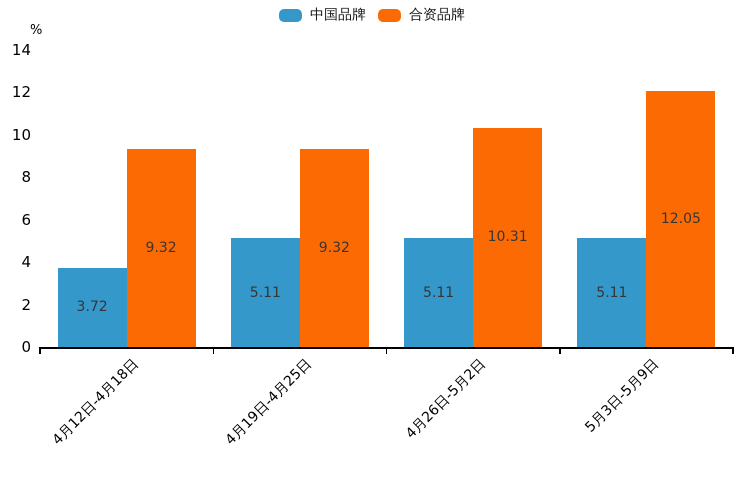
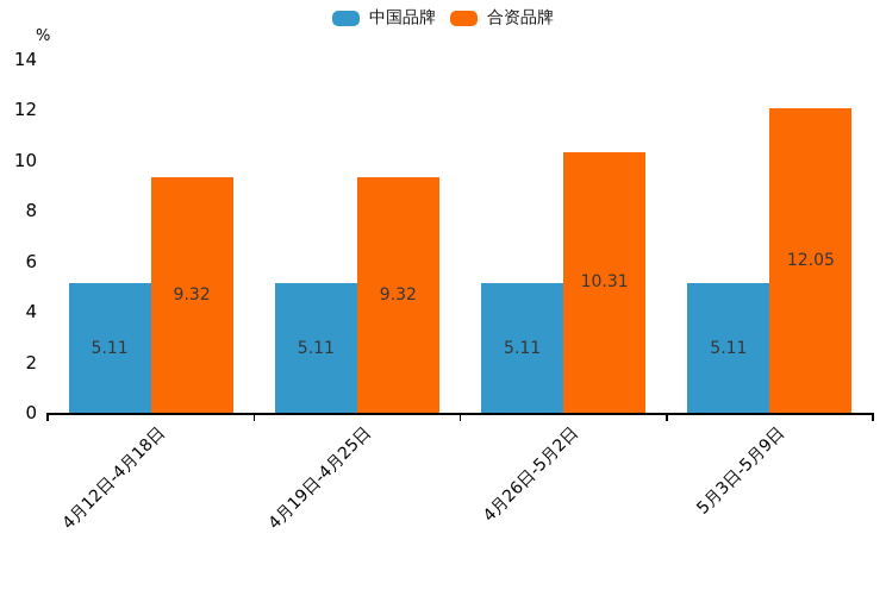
中国品牌/4月12日-4月18日: 3.72 -> 5.11
